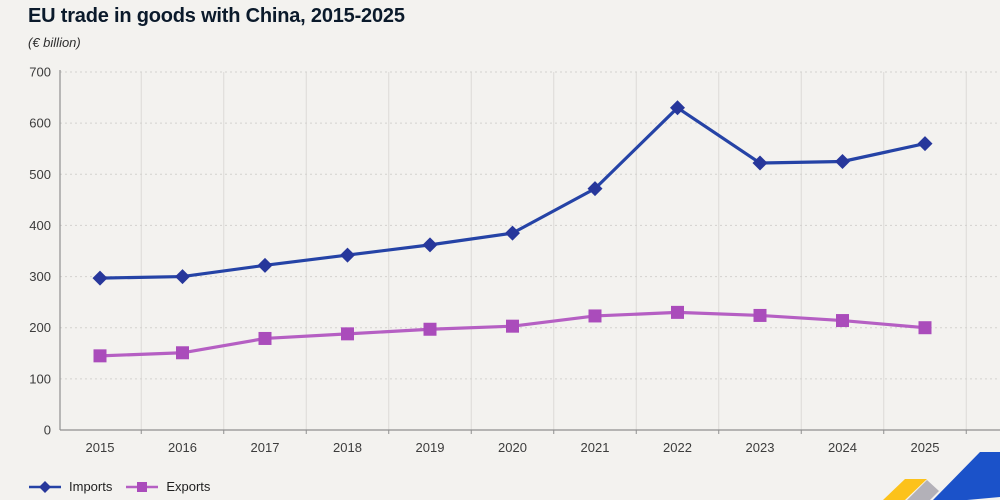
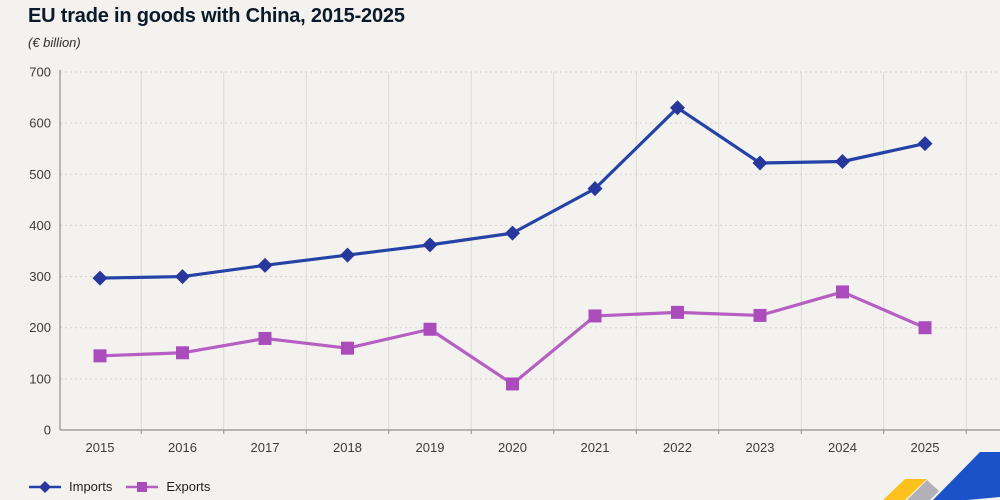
Exports/2018: 190 -> 160
Exports/2020: 200 -> 90
Exports/2024: 210 -> 270
